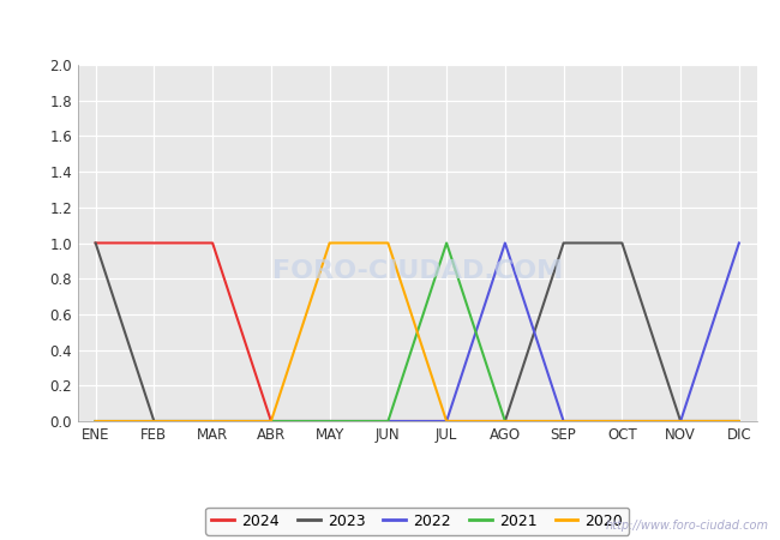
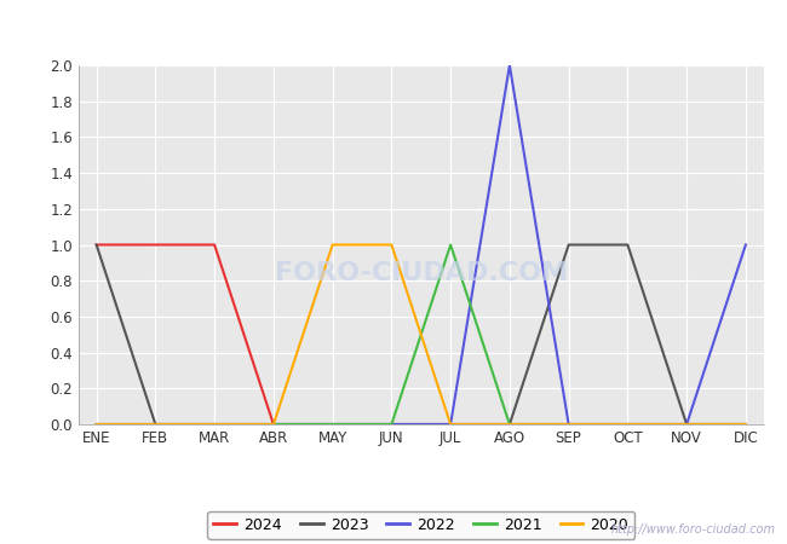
2022/AGO: 1 -> 2
